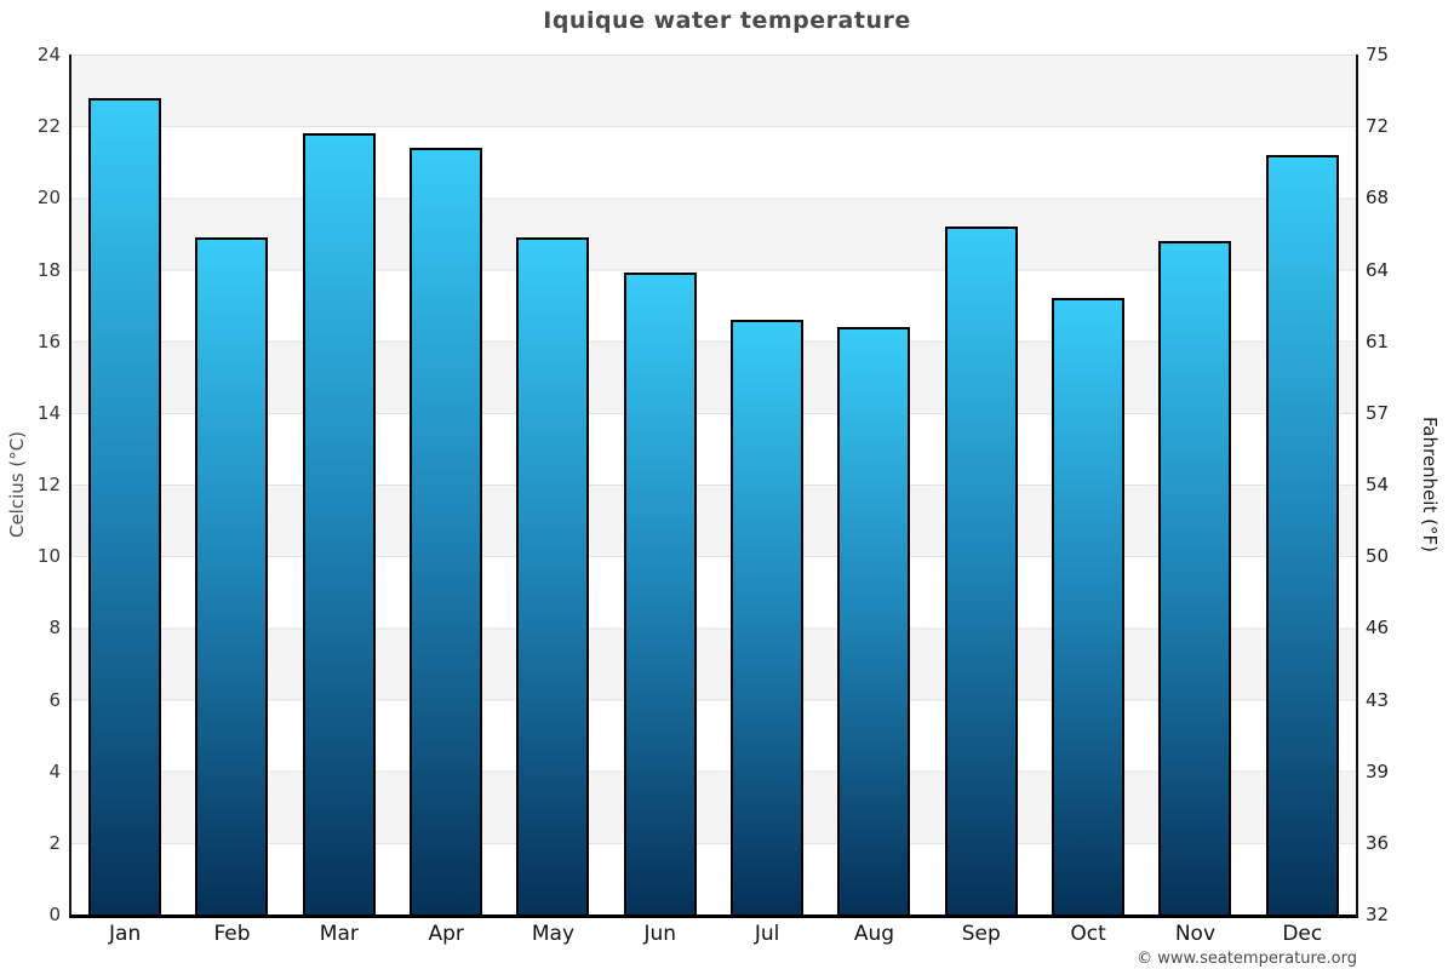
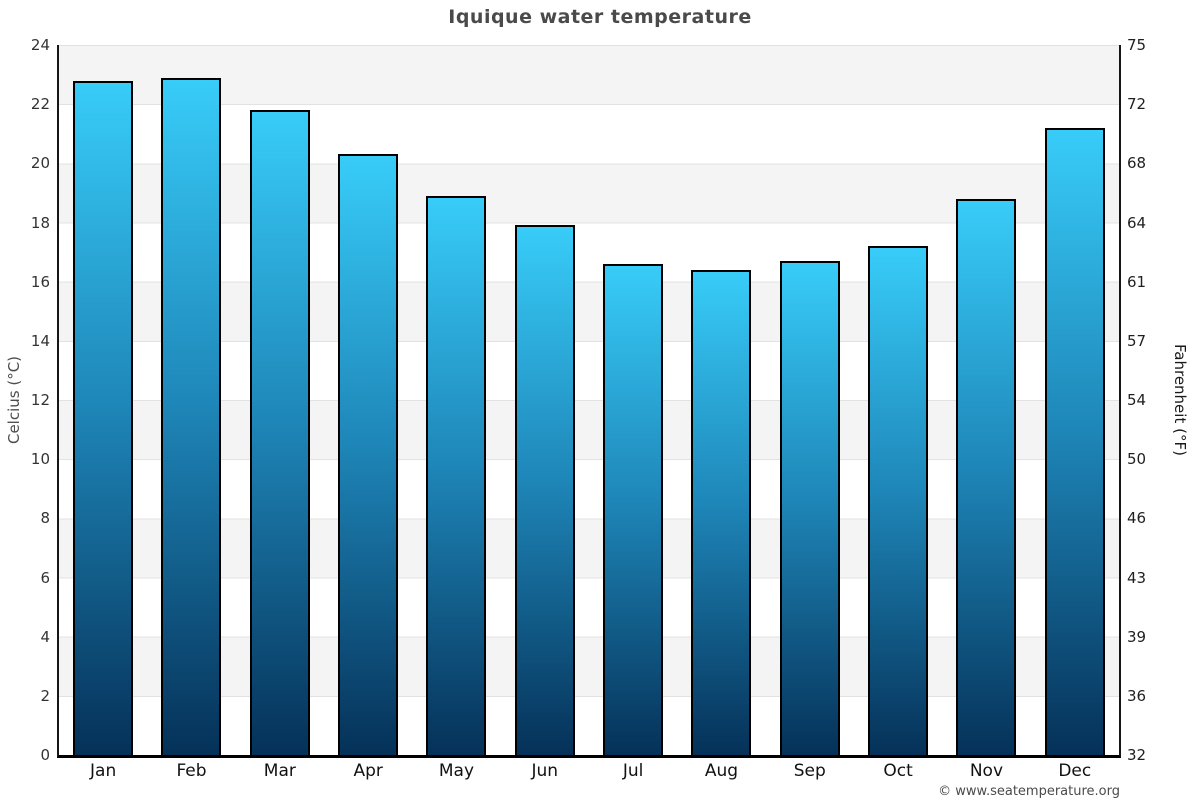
Feb: 18.9 -> 22.9
Apr: 21.4 -> 20.3
Sep: 19.2 -> 16.7
